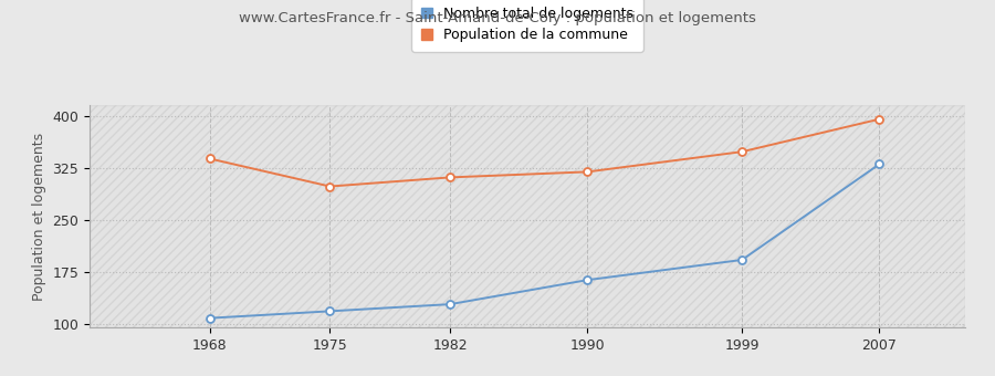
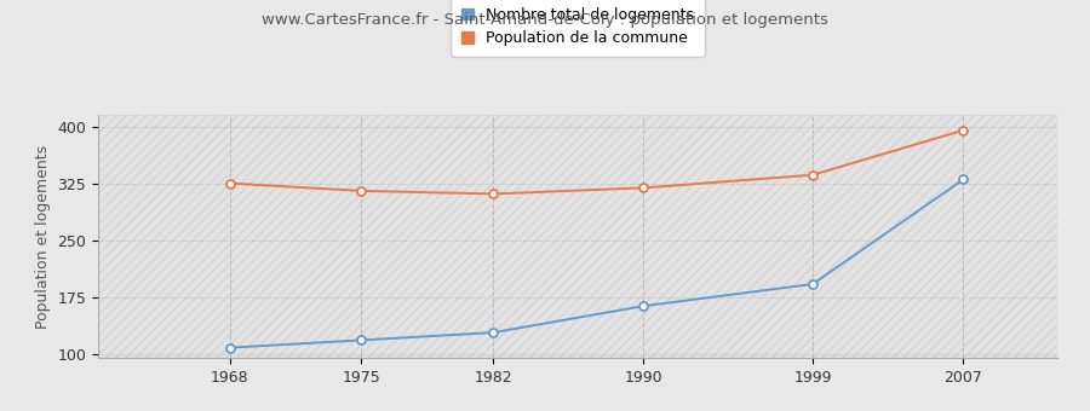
Population de la commune/1968: 338 -> 325
Population de la commune/1975: 298 -> 315
Population de la commune/1999: 348 -> 336
